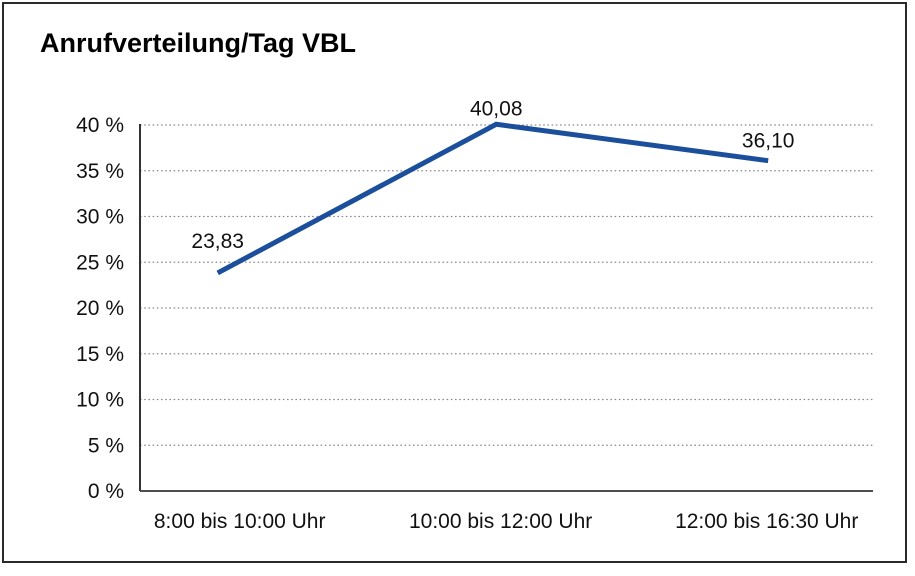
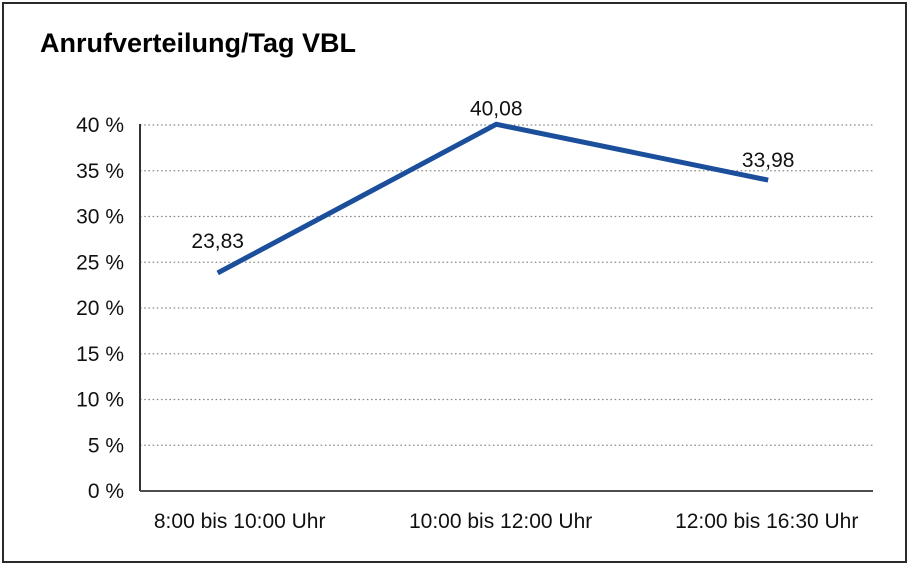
12:00 bis 16:30 Uhr: 36,10 -> 33,98
